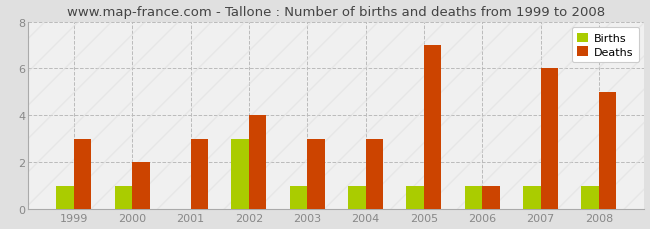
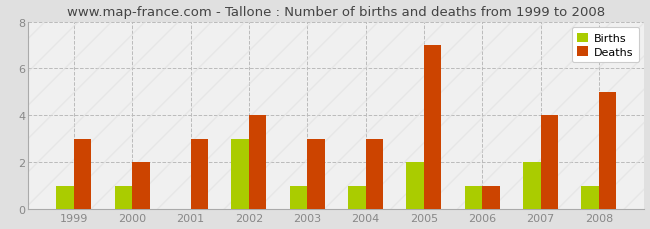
Births/2005: 1 -> 2
Births/2007: 1 -> 2
Deaths/2007: 6 -> 4
